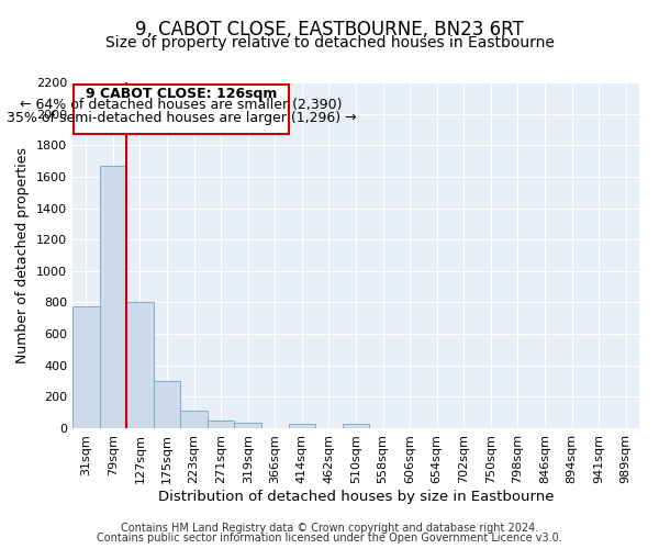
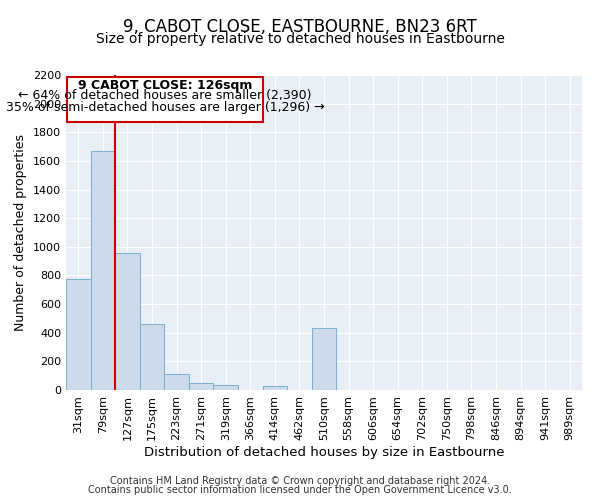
127sqm: 800 -> 960
175sqm: 300 -> 460
510sqm: 20 -> 430
